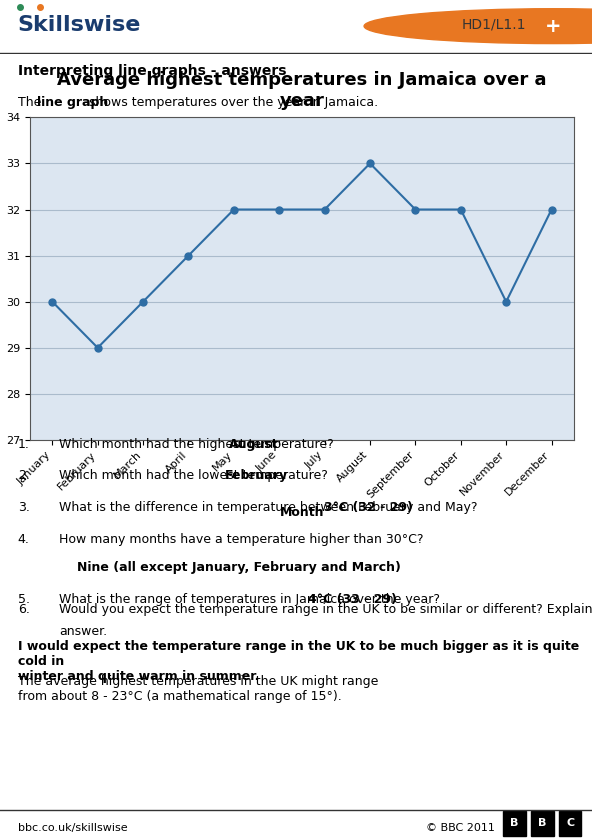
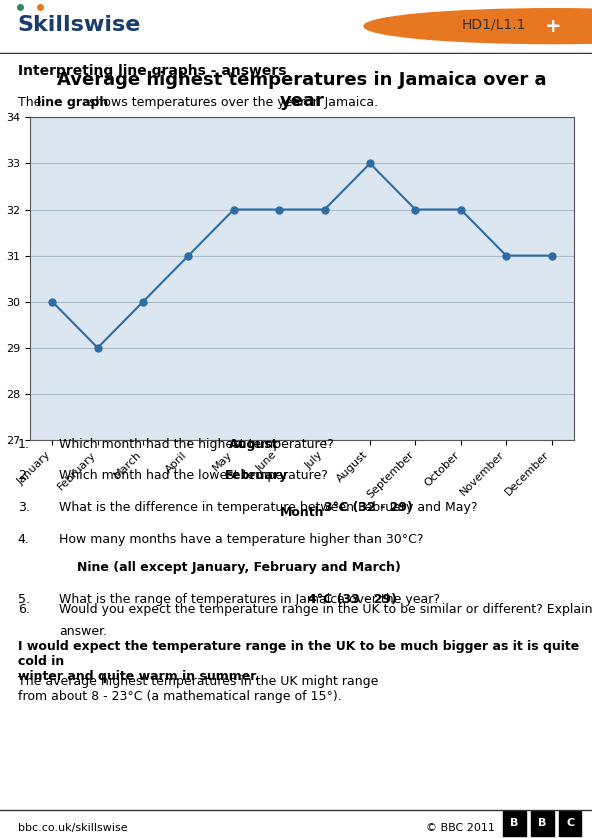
November: 30 -> 31
December: 32 -> 31
